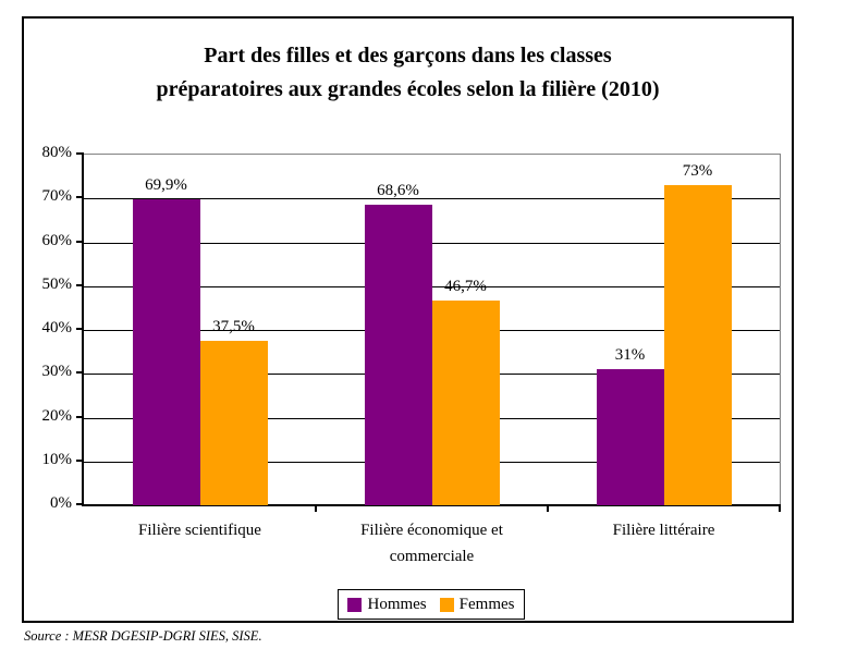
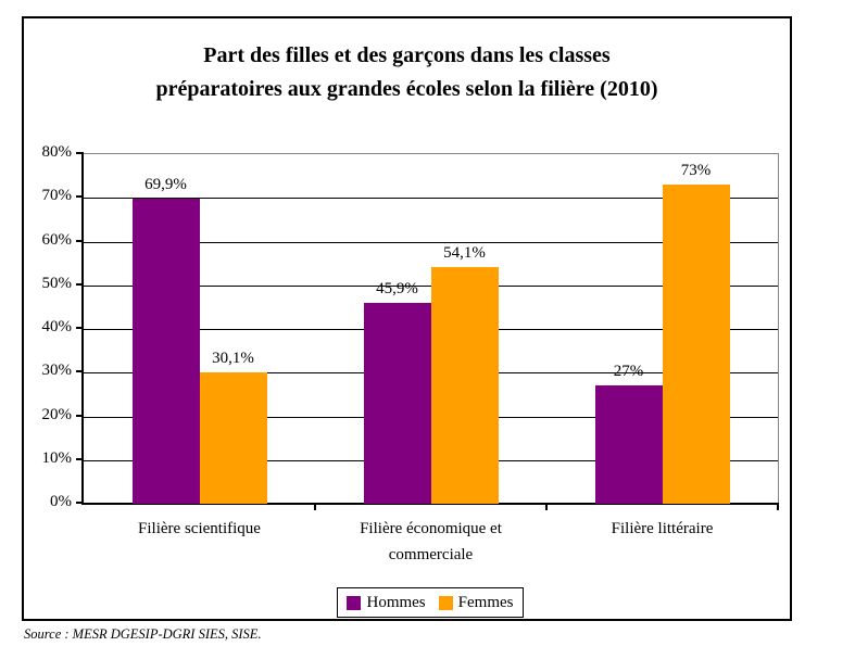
Femmes/Filière scientifique: 37,5% -> 30,1%
Hommes/Filière économique et commerciale: 68,6% -> 45,9%
Femmes/Filière économique et commerciale: 46,7% -> 54,1%
Hommes/Filière littéraire: 31% -> 27%
